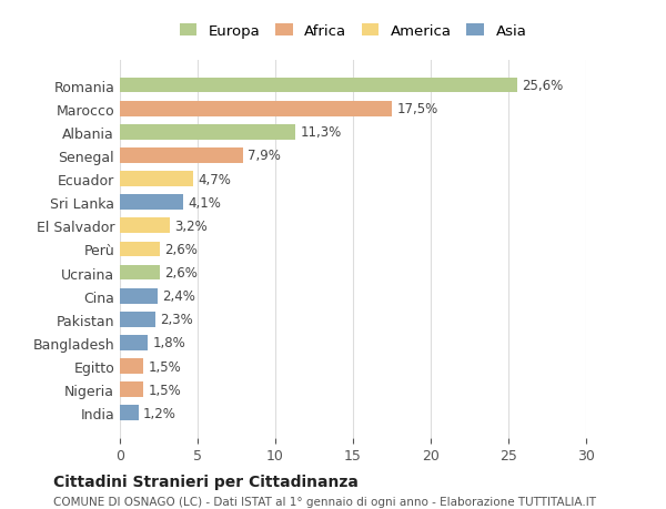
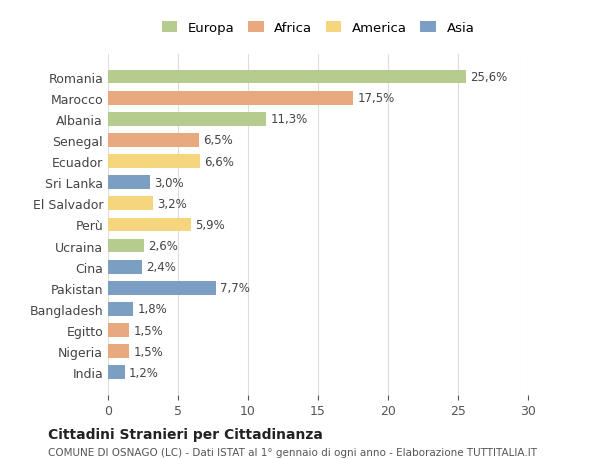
Senegal: 7,9% -> 6,5%
Ecuador: 4,7% -> 6,6%
Sri Lanka: 4,1% -> 3,0%
Perù: 2,6% -> 5,9%
Pakistan: 2,3% -> 7,7%
